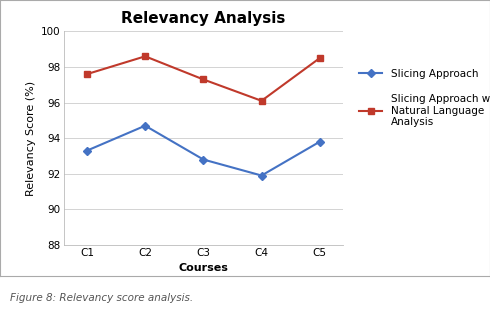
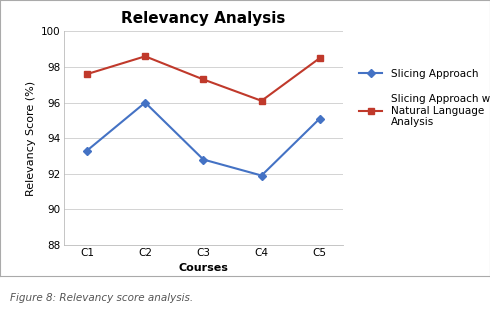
Slicing Approach/C2: 94.7 -> 96.0
Slicing Approach/C5: 93.8 -> 95.1
